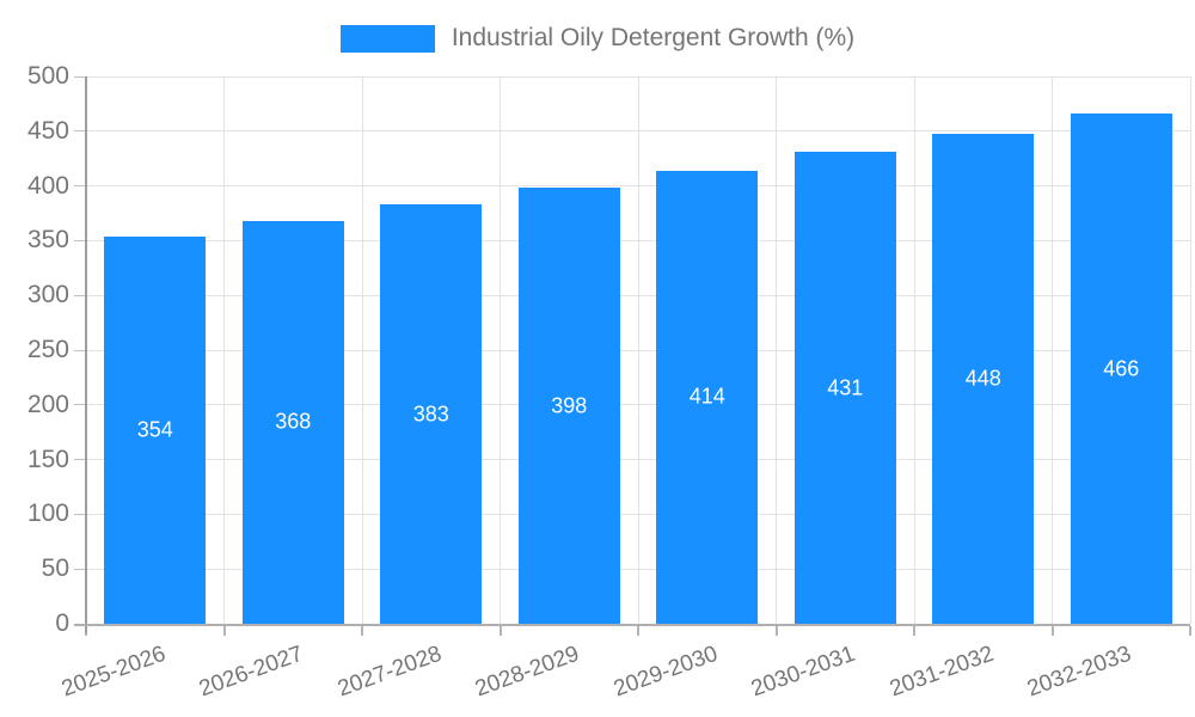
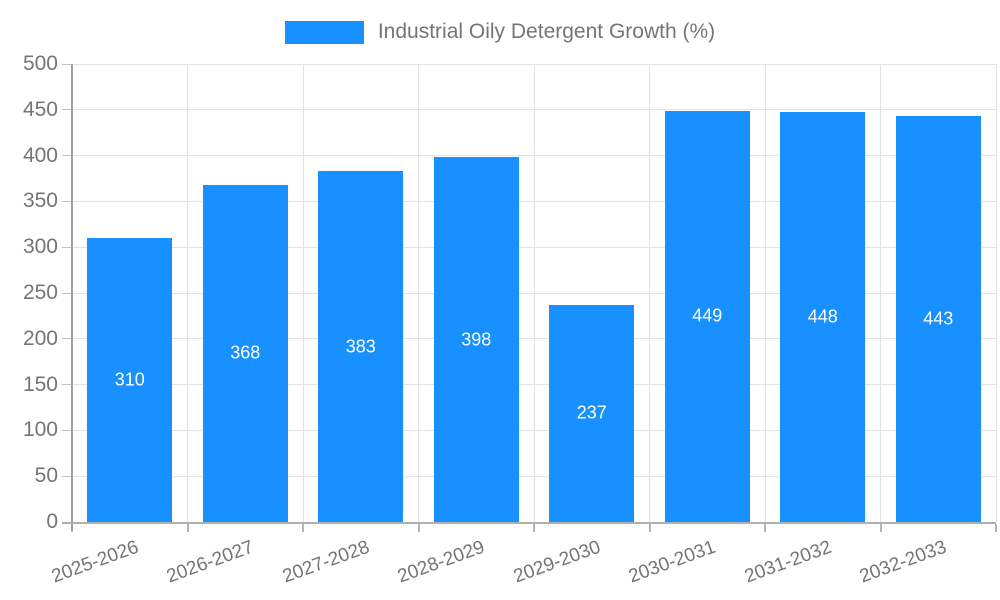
2025-2026: 354 -> 310
2029-2030: 414 -> 237
2030-2031: 431 -> 449
2032-2033: 466 -> 443
